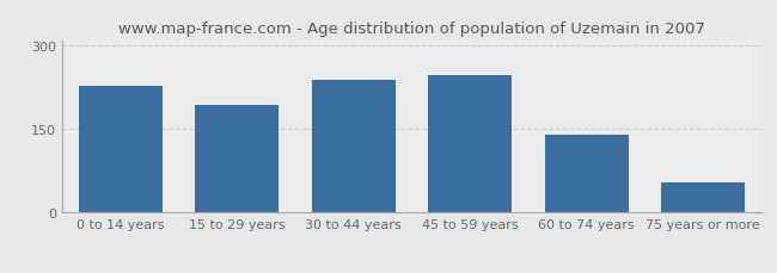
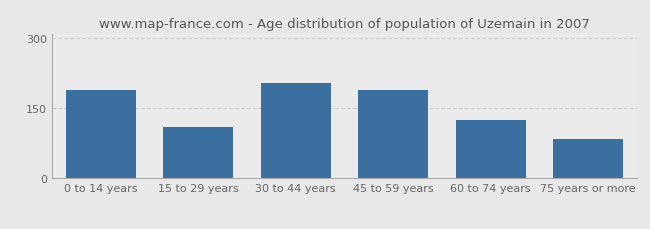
0 to 14 years: 228 -> 190
15 to 29 years: 193 -> 110
30 to 44 years: 238 -> 205
45 to 59 years: 246 -> 190
60 to 74 years: 140 -> 125
75 years or more: 55 -> 85
